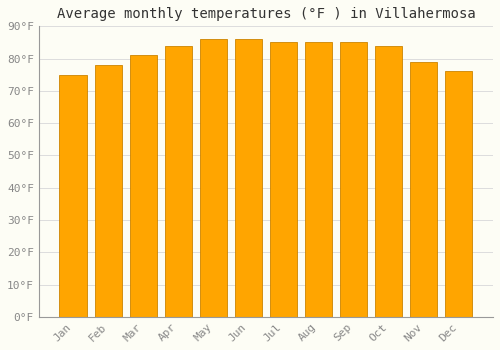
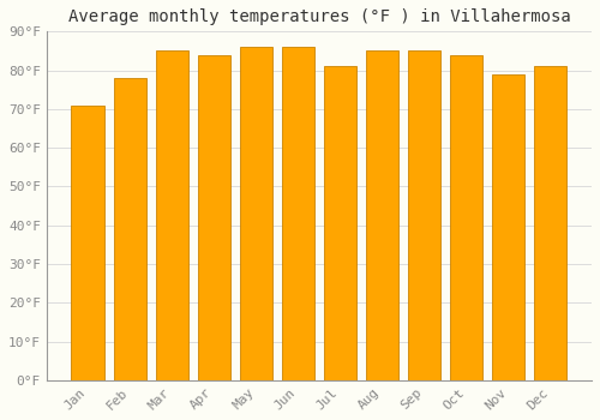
Jan: 75°F -> 71°F
Mar: 81°F -> 85°F
Jul: 85°F -> 81°F
Dec: 76°F -> 81°F
